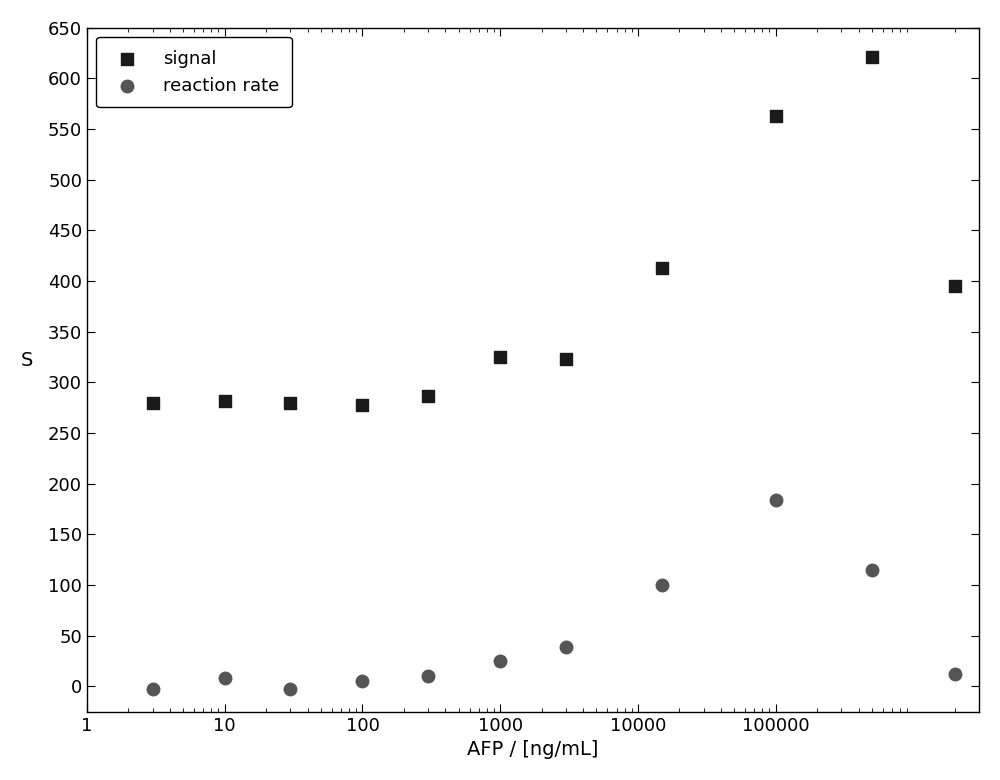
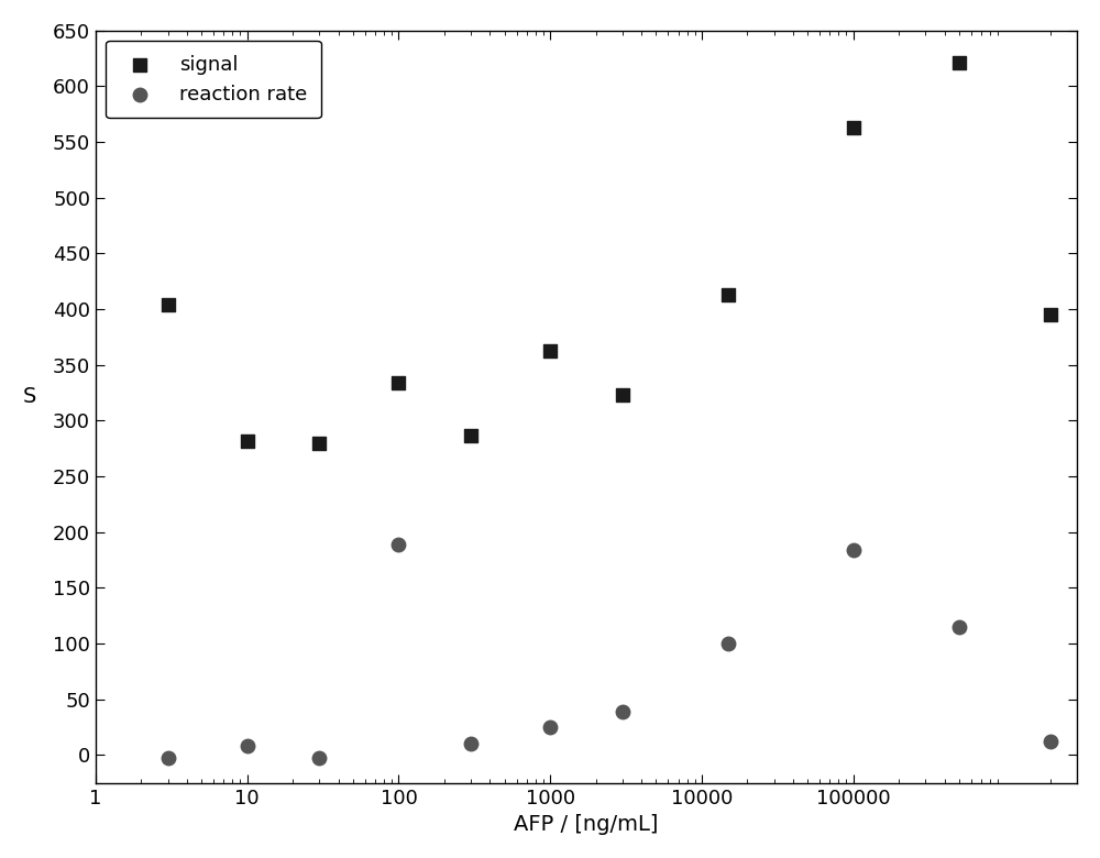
signal/1: 280 -> 404
signal/100: 278 -> 334
reaction rate/100: 5 -> 189
signal/1000: 325 -> 363
